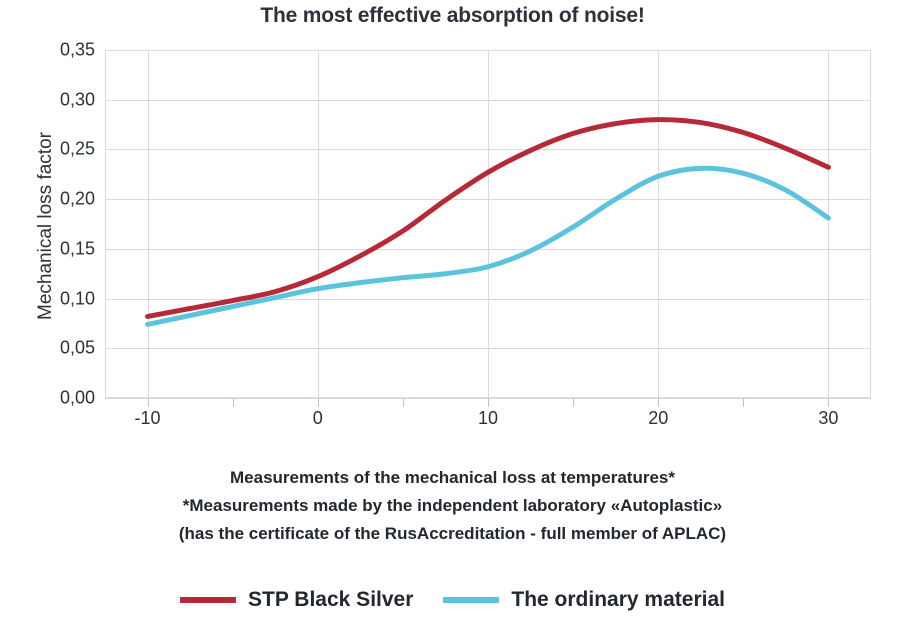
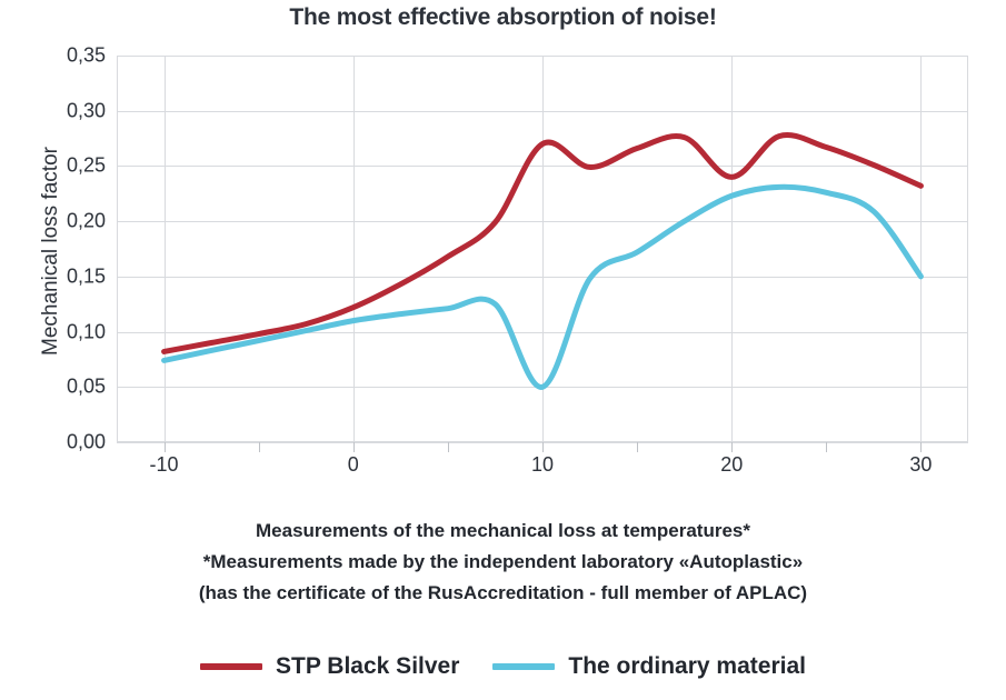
STP Black Silver/10: 0,23 -> 0,27
The ordinary material/10: 0,13 -> 0,05
STP Black Silver/20: 0,28 -> 0,24
The ordinary material/30: 0,18 -> 0,15
